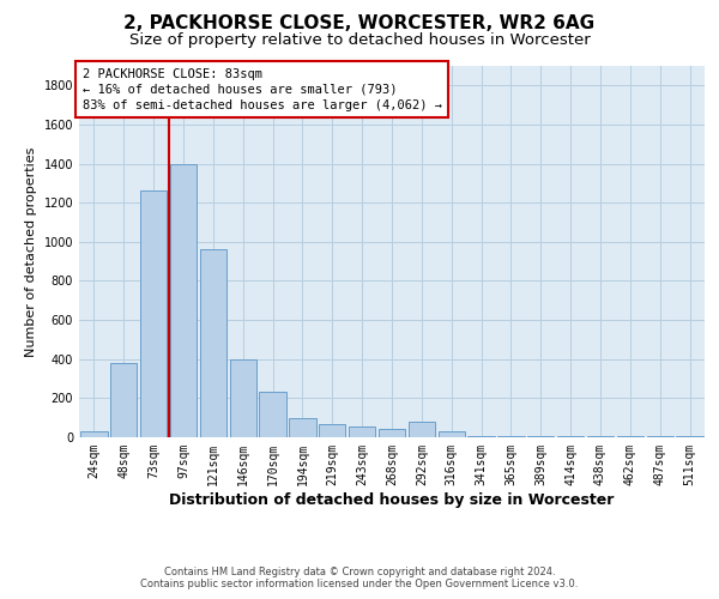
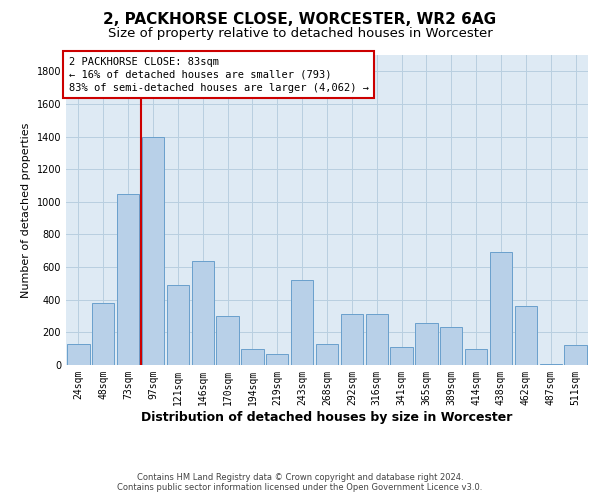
24sqm: 30 -> 130
73sqm: 1260 -> 1050
121sqm: 960 -> 490
146sqm: 400 -> 640
170sqm: 230 -> 300
243sqm: 60 -> 520
268sqm: 40 -> 130
292sqm: 80 -> 310
316sqm: 30 -> 310
341sqm: 0 -> 110
365sqm: 0 -> 260
389sqm: 0 -> 230
414sqm: 0 -> 100
438sqm: 0 -> 690
462sqm: 0 -> 360
511sqm: 0 -> 120
